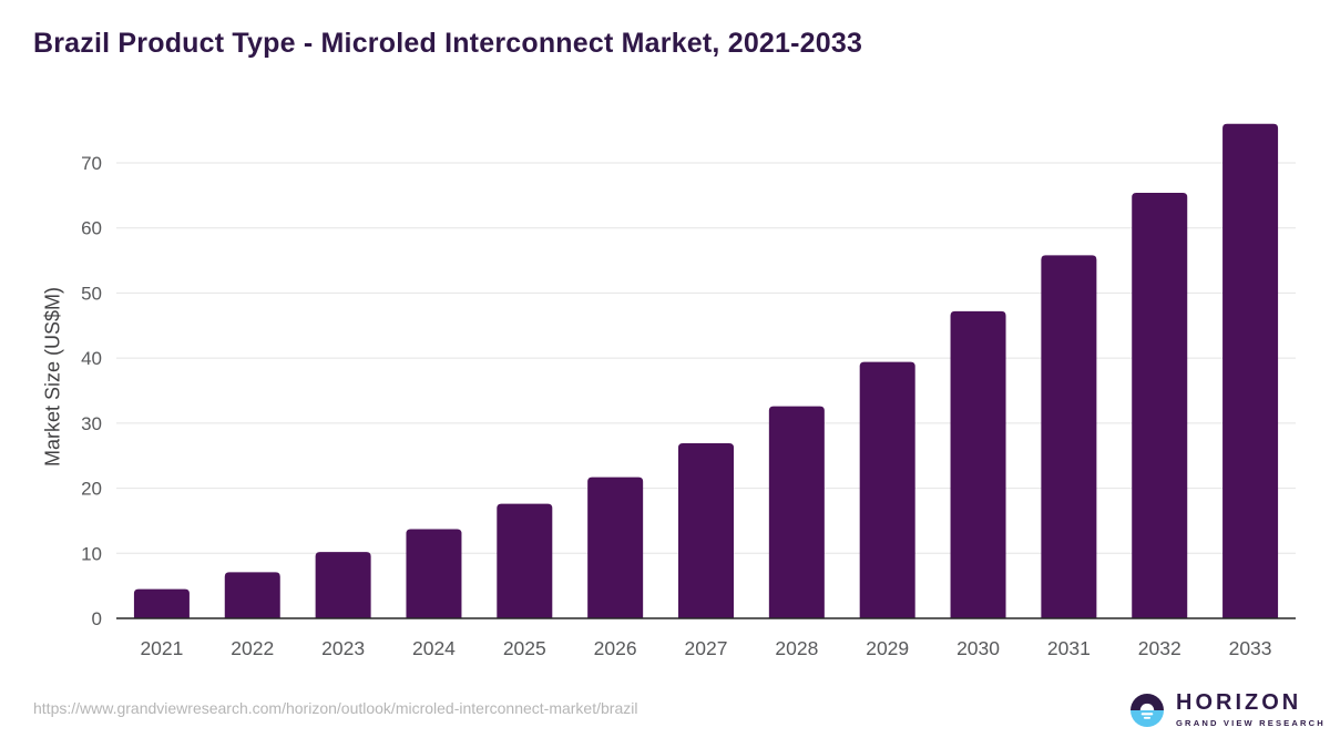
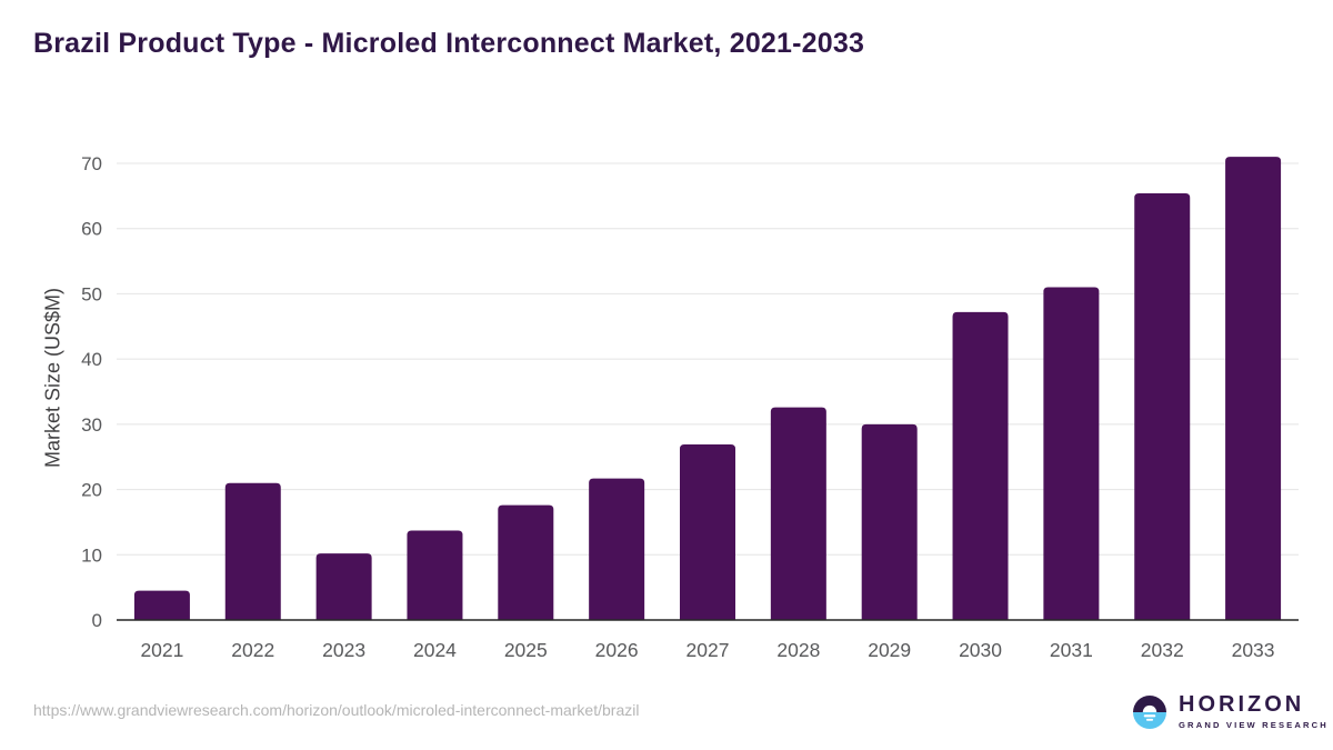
2022: 7 -> 21
2029: 39 -> 30
2031: 56 -> 51
2033: 76 -> 71
